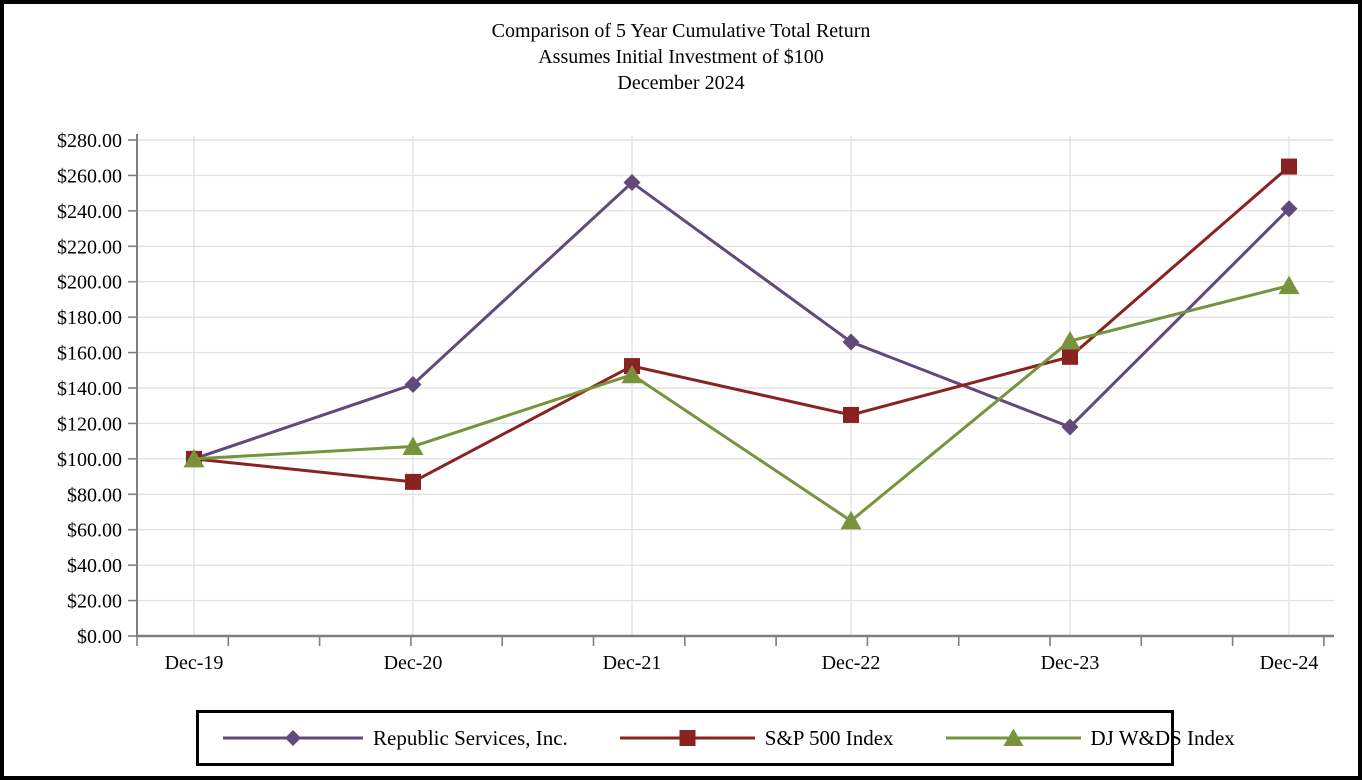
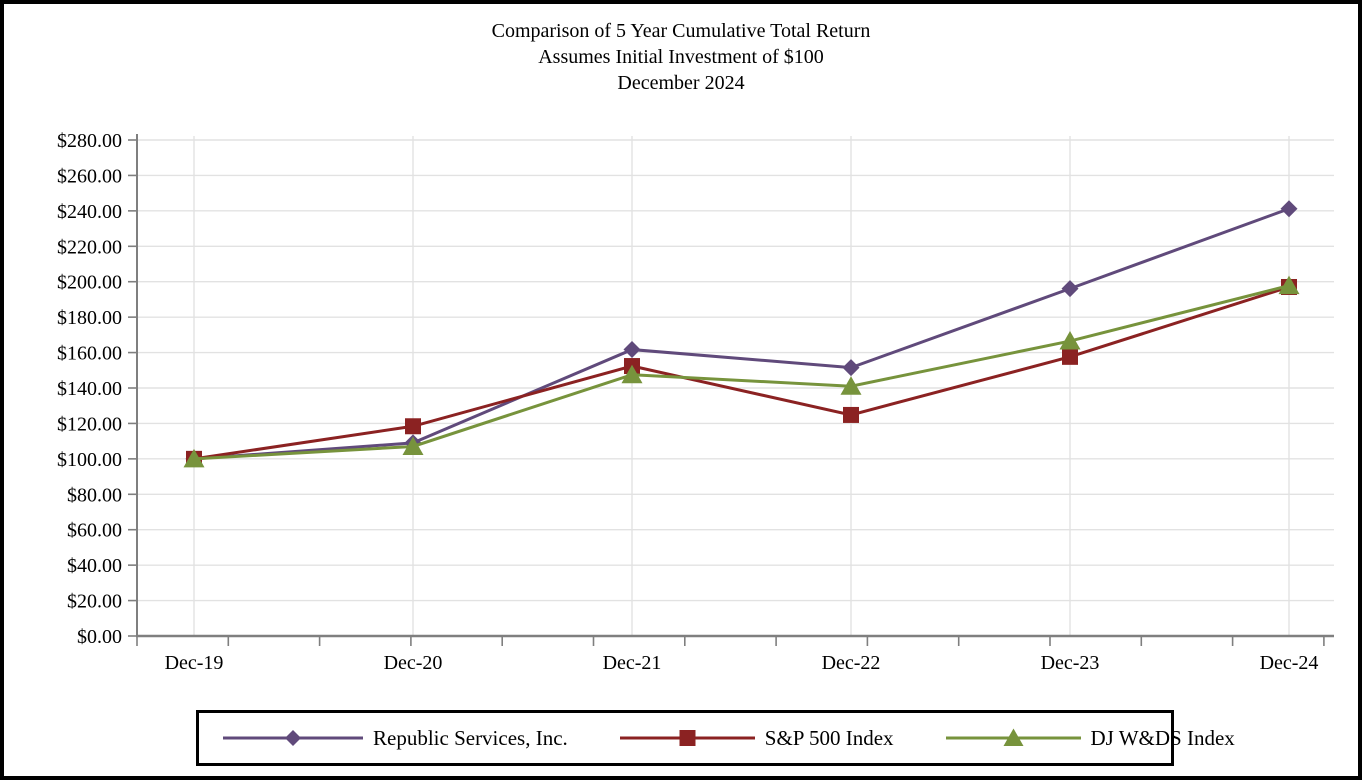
Republic Services, Inc./Dec-20: $142 -> $109
S&P 500 Index/Dec-20: $87 -> $118
Republic Services, Inc./Dec-21: $256 -> $162
Republic Services, Inc./Dec-22: $166 -> $152
DJ W&DS Index/Dec-22: $65 -> $141
Republic Services, Inc./Dec-23: $118 -> $196
S&P 500 Index/Dec-24: $265 -> $197
